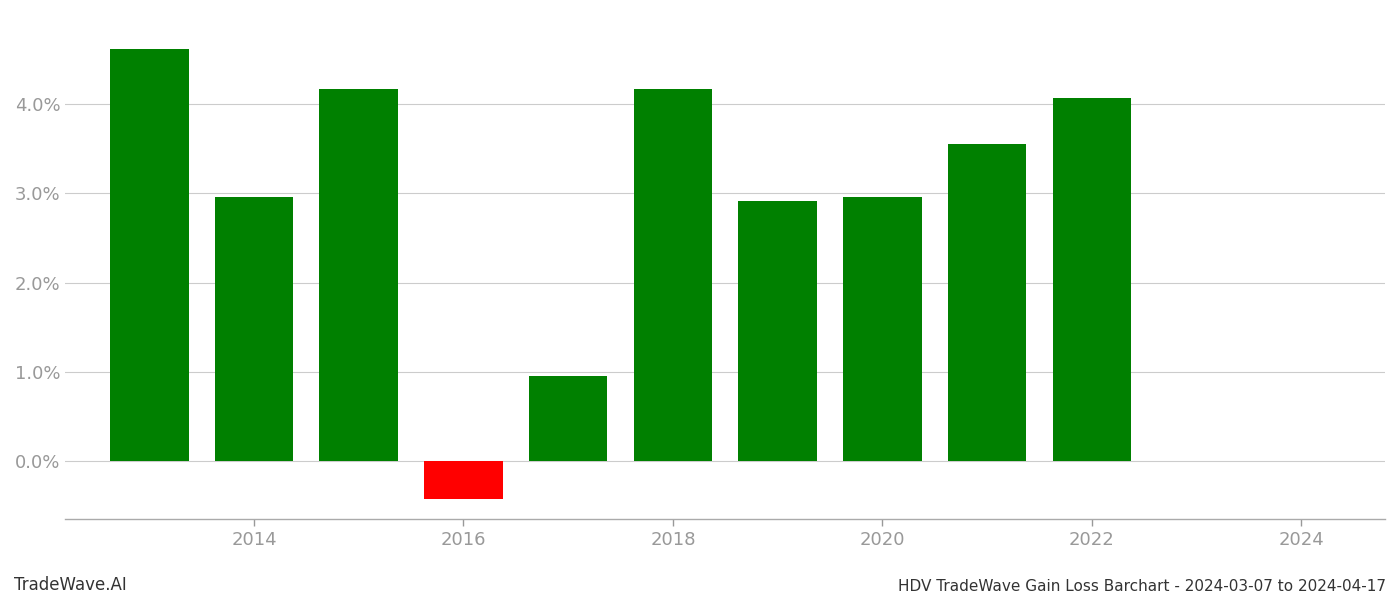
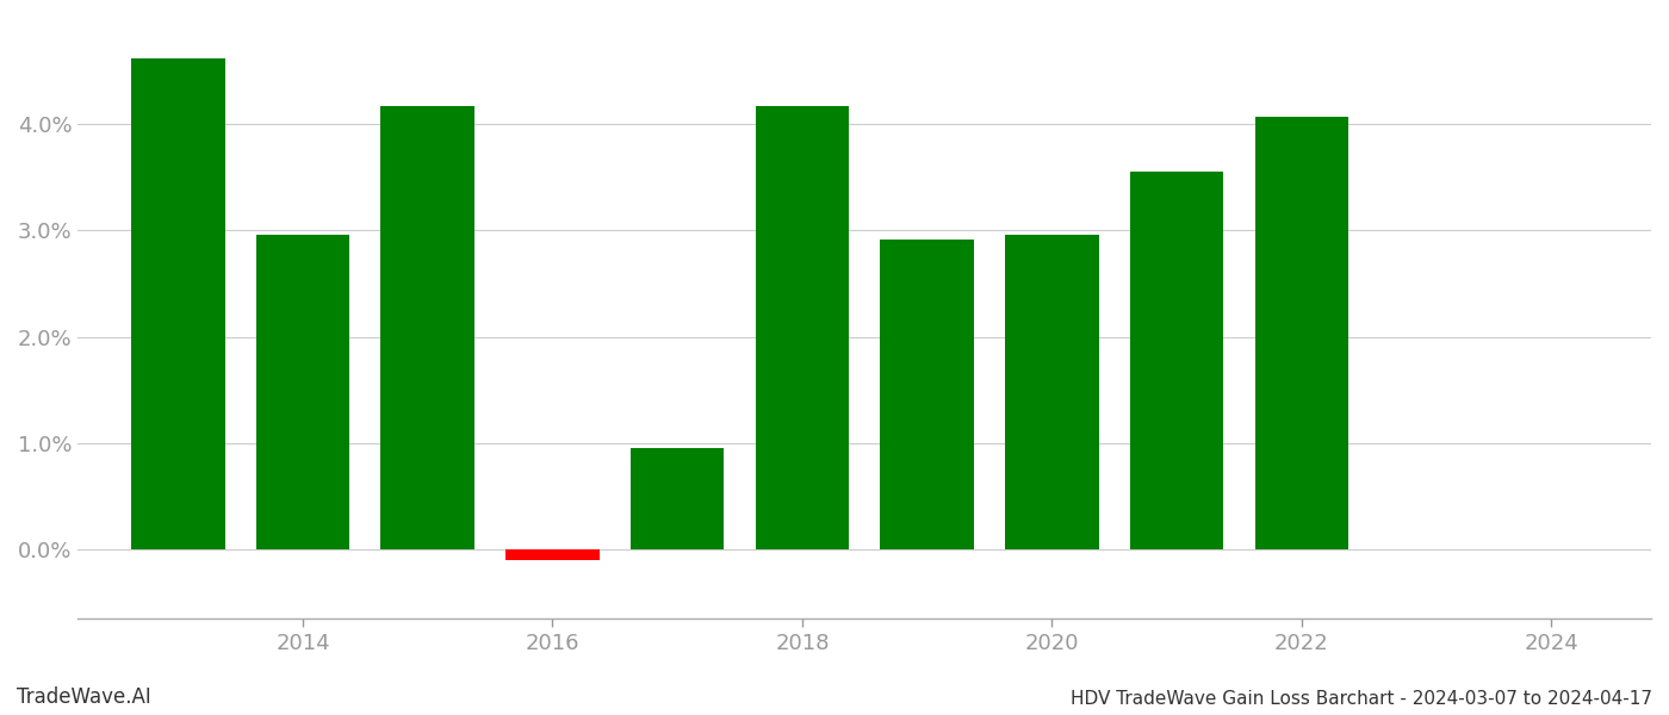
2016: -0.42% -> -0.10%
